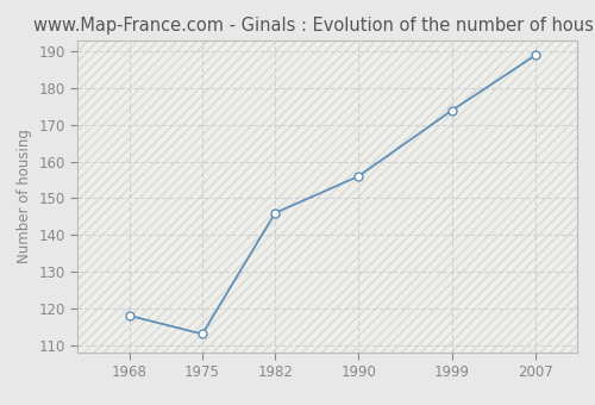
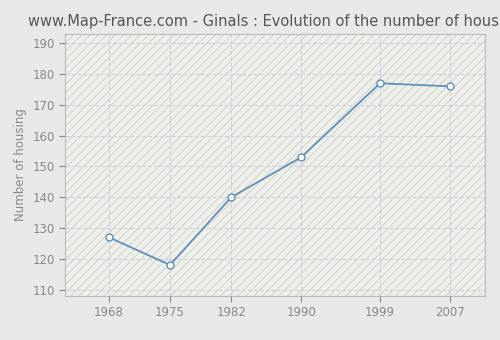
1968: 118 -> 127
1975: 113 -> 118
1982: 146 -> 140
1990: 156 -> 153
1999: 174 -> 177
2007: 189 -> 176
